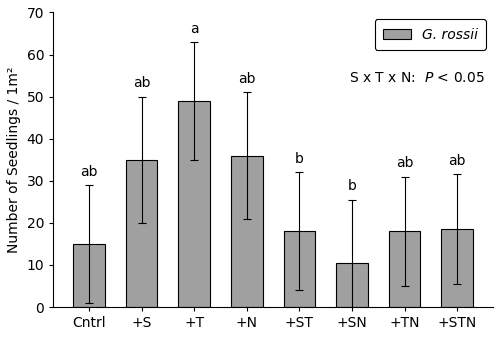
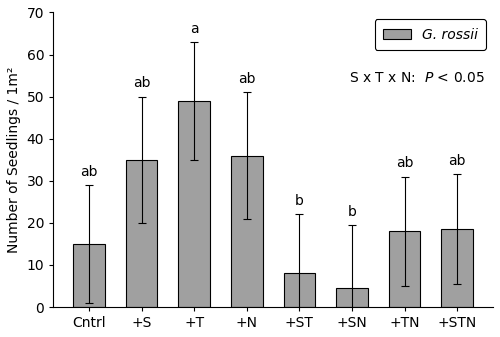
+ST: 18.0 -> 8.0
+SN: 10.5 -> 4.5
